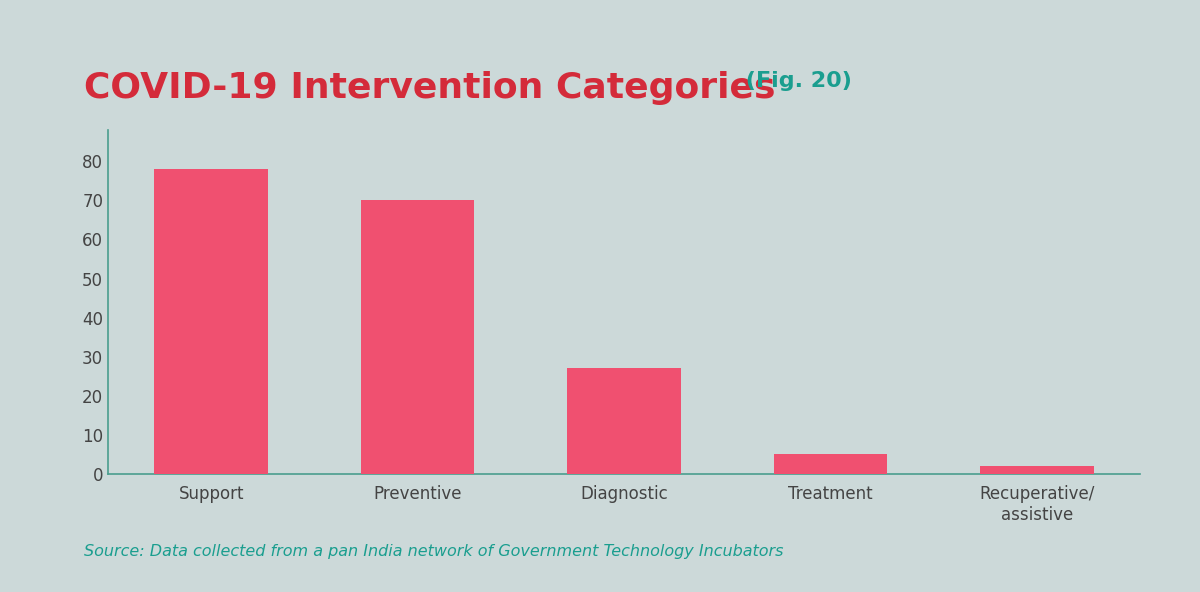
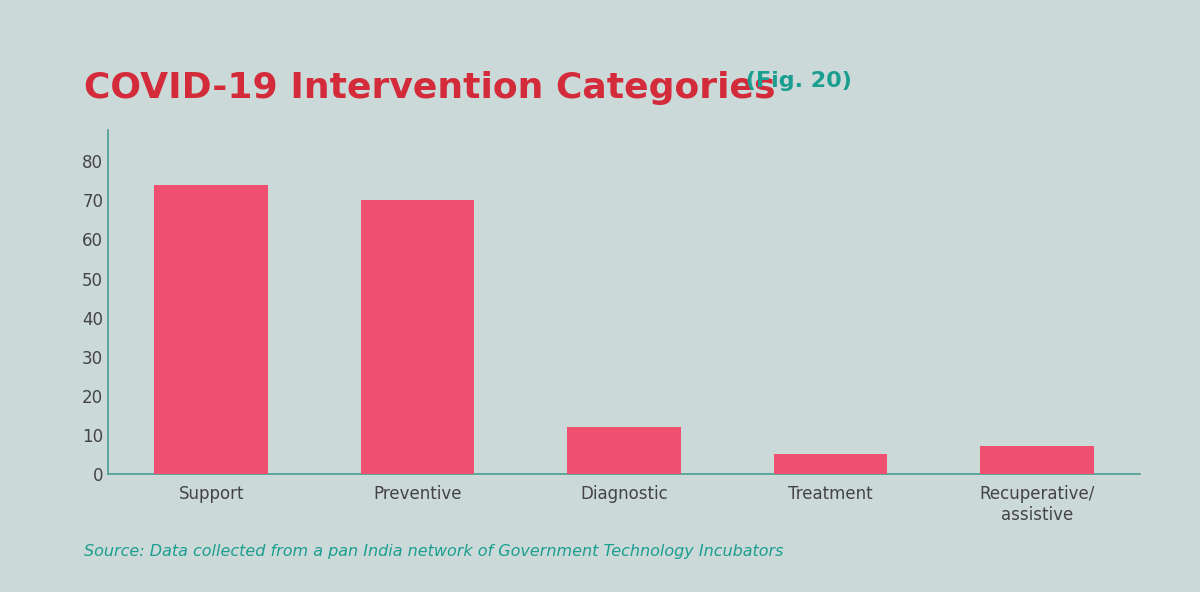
Support: 78 -> 74
Diagnostic: 27 -> 12
Recuperative/ assistive: 2 -> 7
